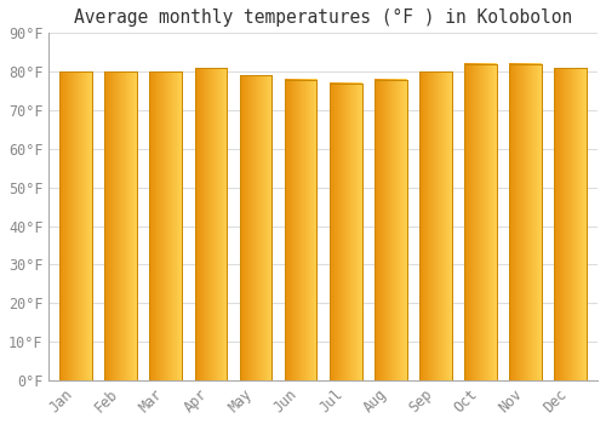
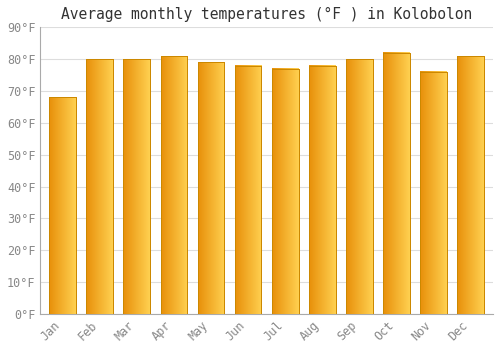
Jan: 80°F -> 68°F
Nov: 82°F -> 76°F
